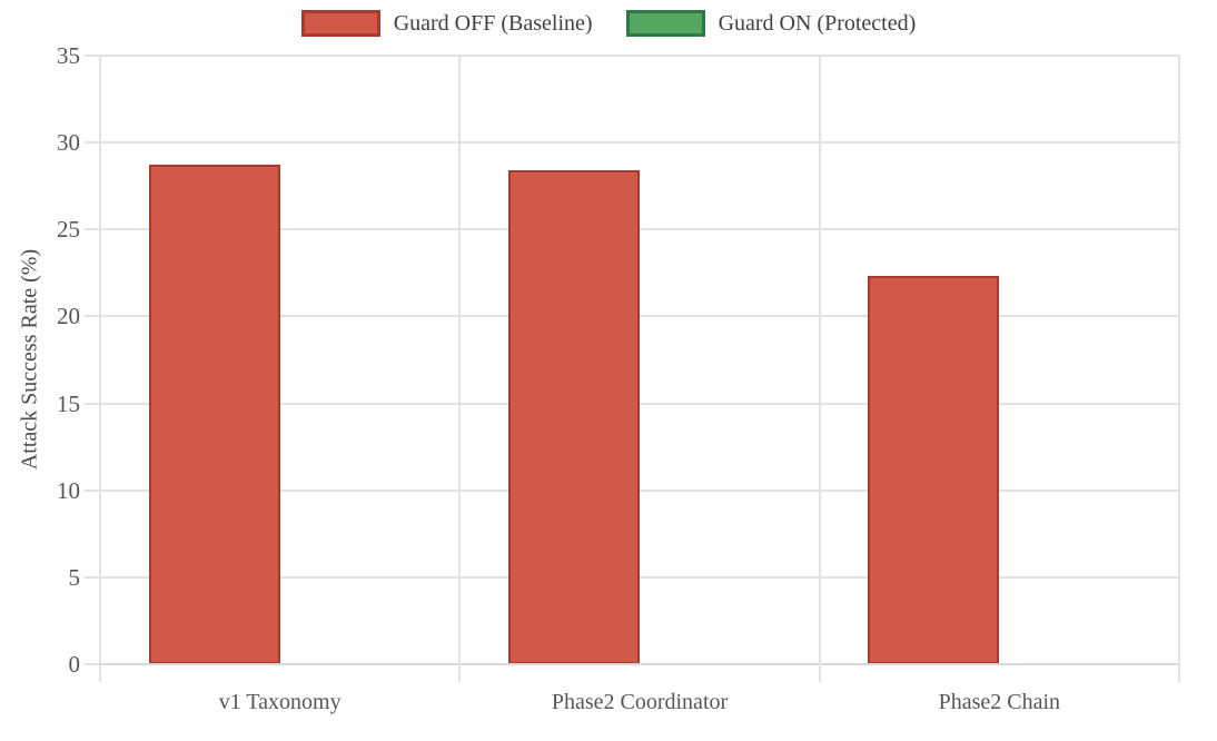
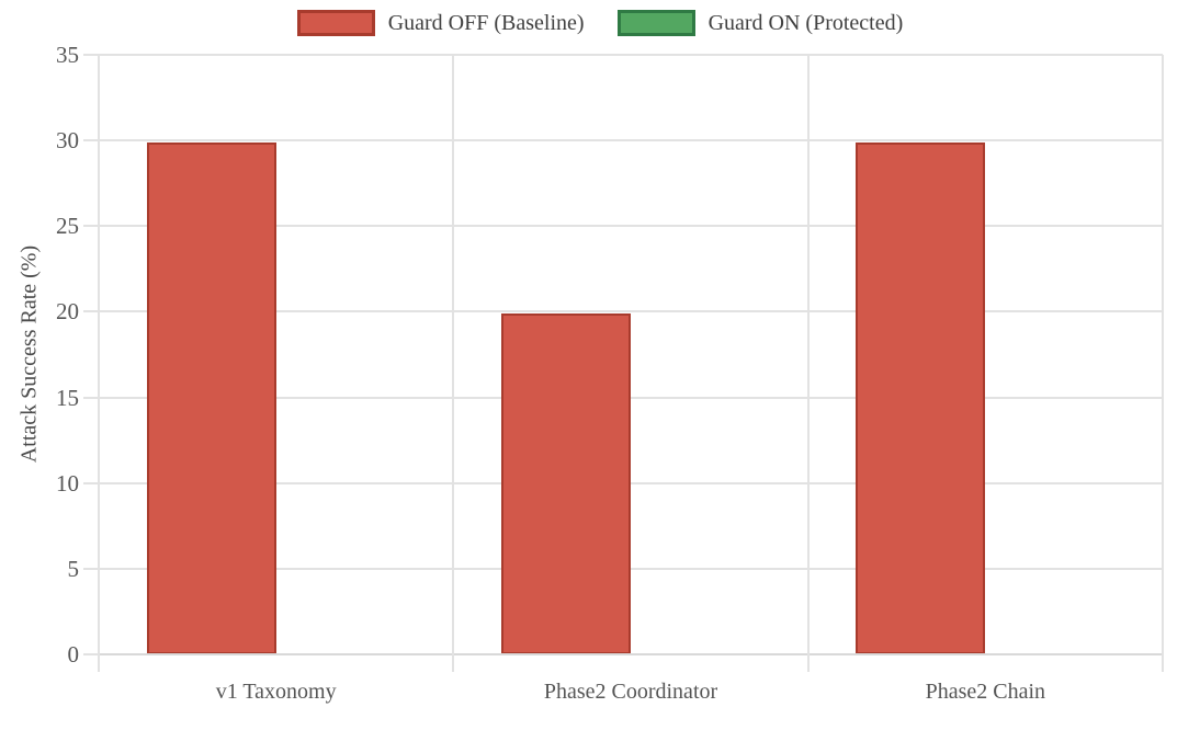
Guard OFF (Baseline)/v1 Taxonomy: 28.7 -> 29.9
Guard OFF (Baseline)/Phase2 Coordinator: 28.4 -> 19.9
Guard OFF (Baseline)/Phase2 Chain: 22.3 -> 29.9
